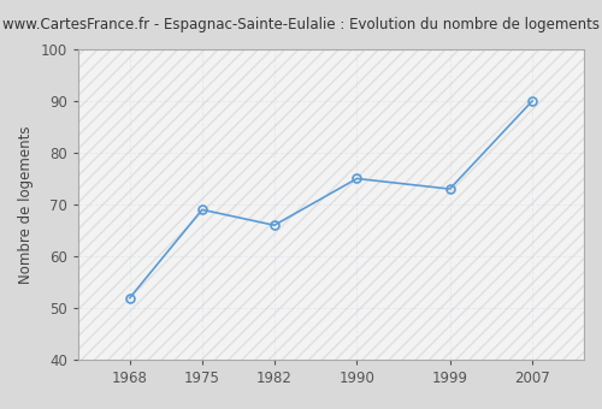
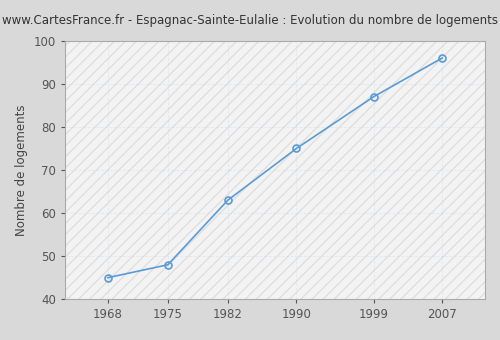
1968: 52 -> 45
1975: 69 -> 48
1982: 66 -> 63
1999: 73 -> 87
2007: 90 -> 96
